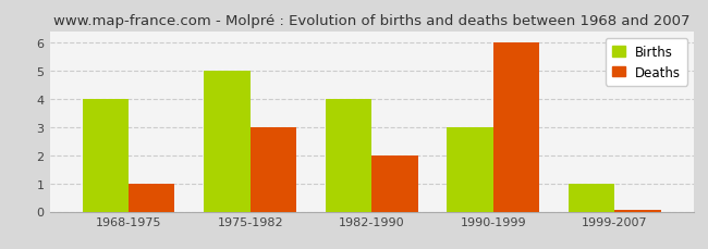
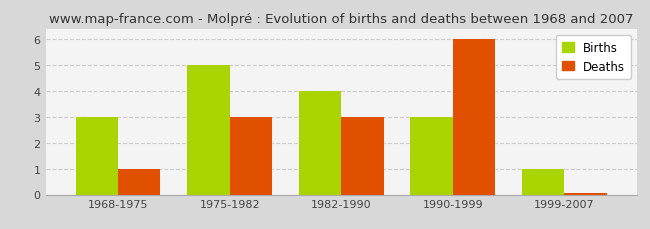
Births/1968-1975: 4 -> 3
Deaths/1982-1990: 2.00 -> 3.00
